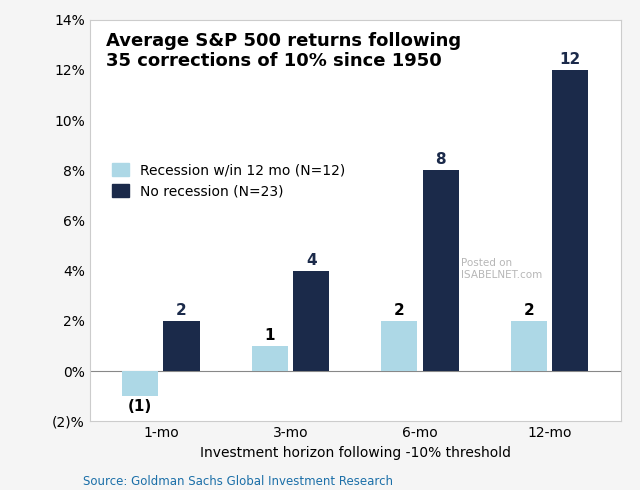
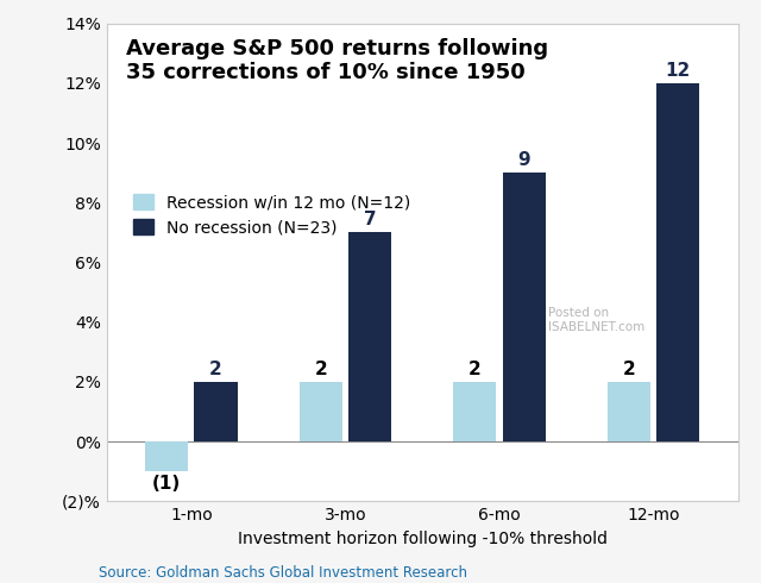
Recession w/in 12 mo (N=12)/3-mo: 1 -> 2
No recession (N=23)/3-mo: 4 -> 7
No recession (N=23)/6-mo: 8 -> 9
